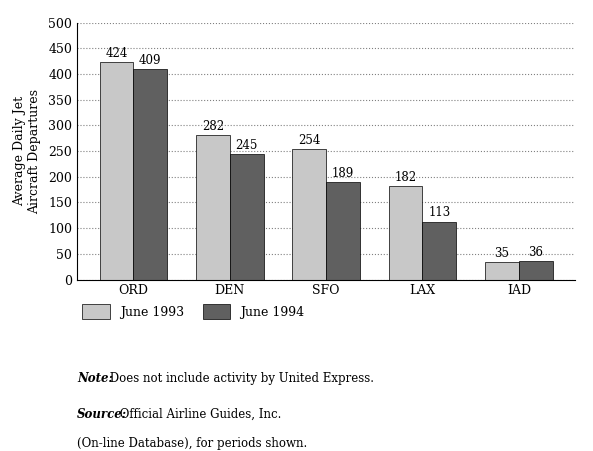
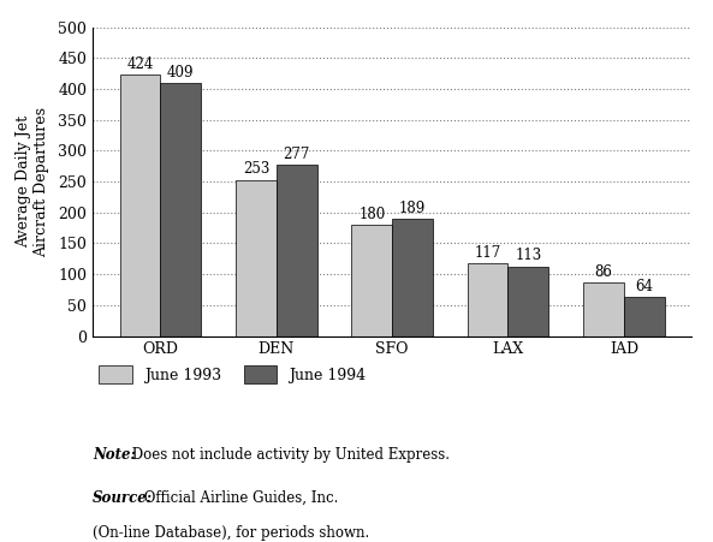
June 1993/DEN: 282 -> 253
June 1994/DEN: 245 -> 277
June 1993/SFO: 254 -> 180
June 1993/LAX: 182 -> 117
June 1993/IAD: 35 -> 86
June 1994/IAD: 36 -> 64
